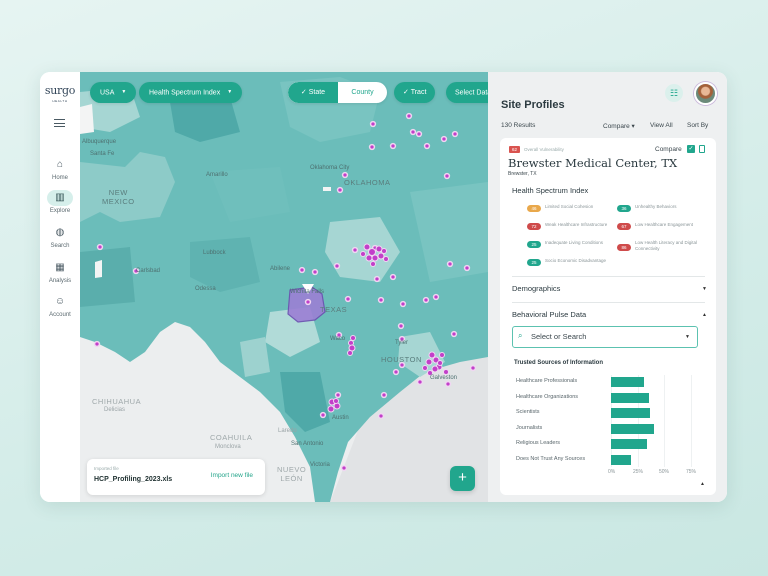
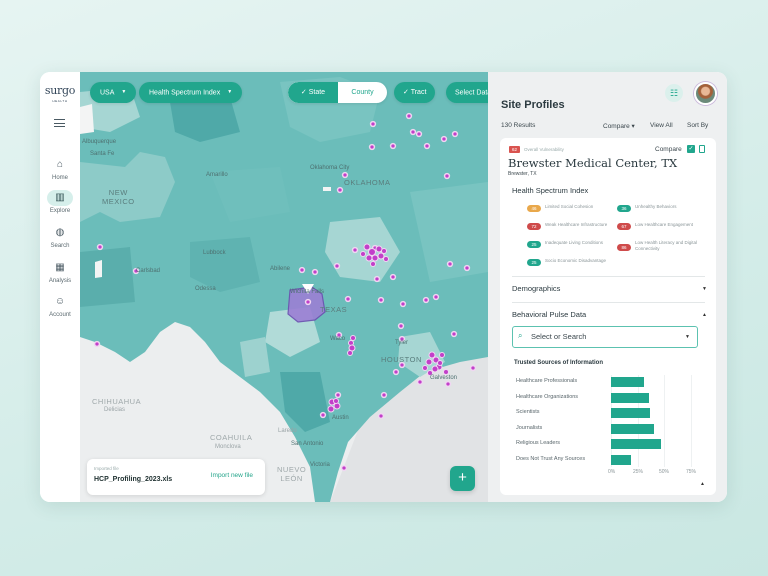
Religious Leaders: 34% -> 47%
